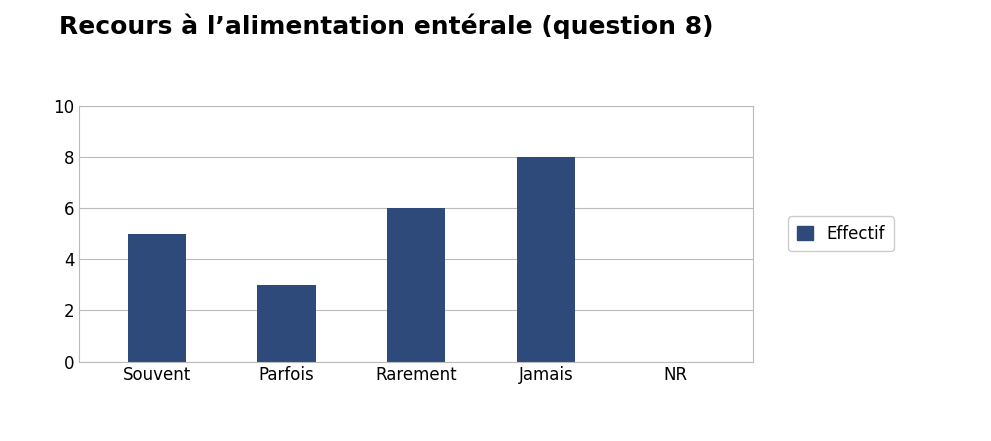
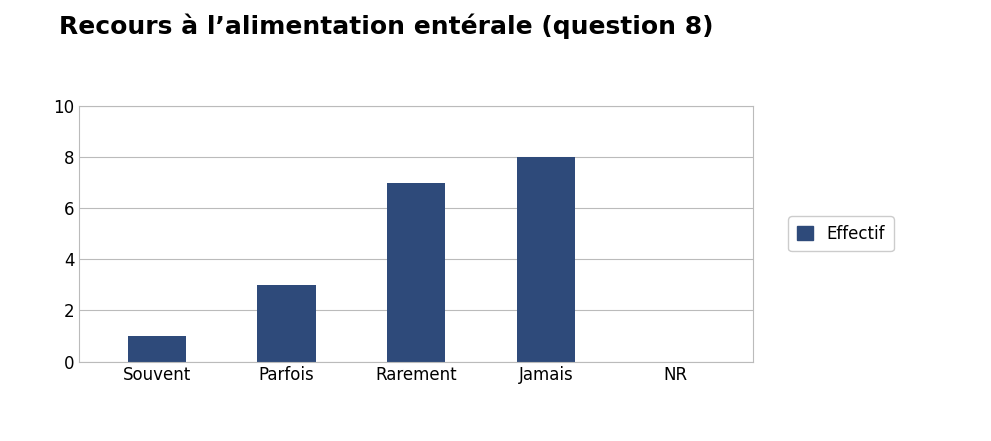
Souvent: 5 -> 1
Rarement: 6 -> 7
